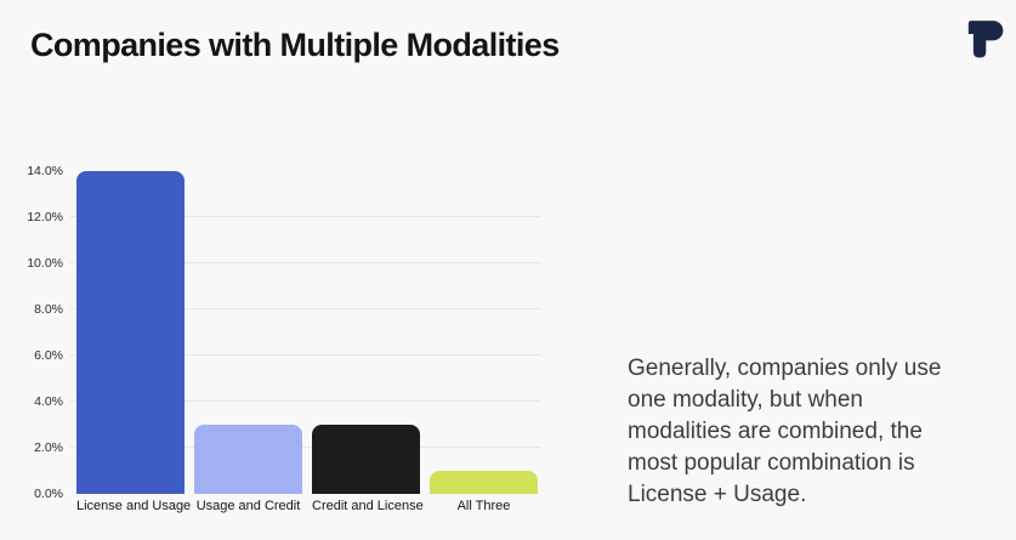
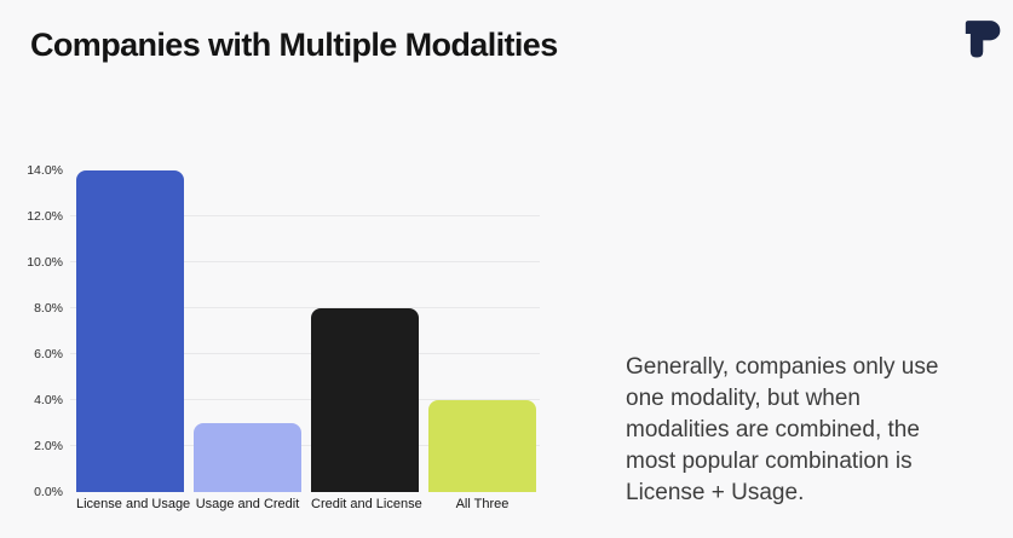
Credit and License: 3% -> 8%
All Three: 1% -> 4%
